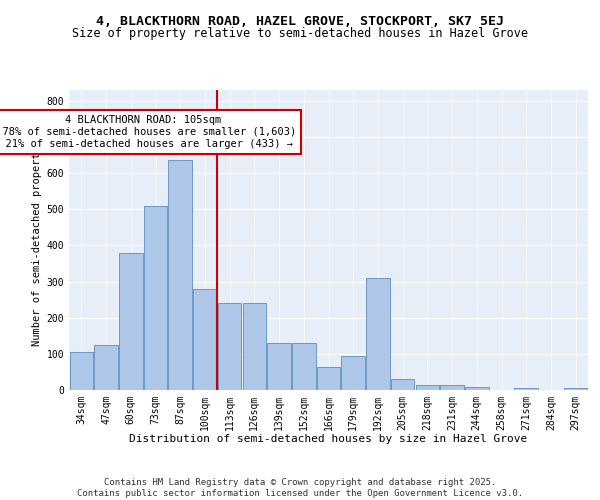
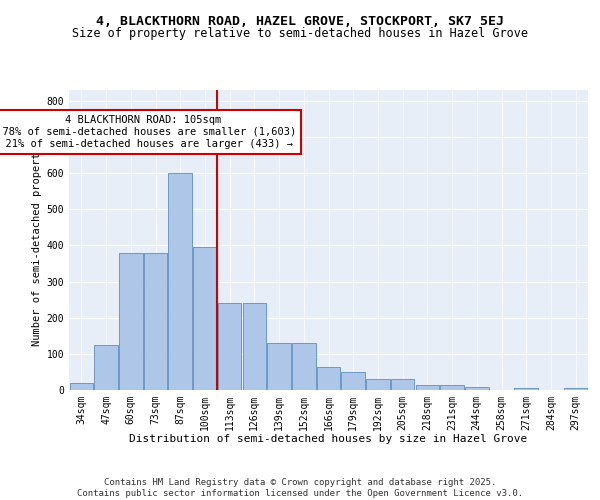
34sqm: 105 -> 20
73sqm: 510 -> 380
87sqm: 635 -> 600
100sqm: 280 -> 395
179sqm: 95 -> 50
192sqm: 310 -> 30
